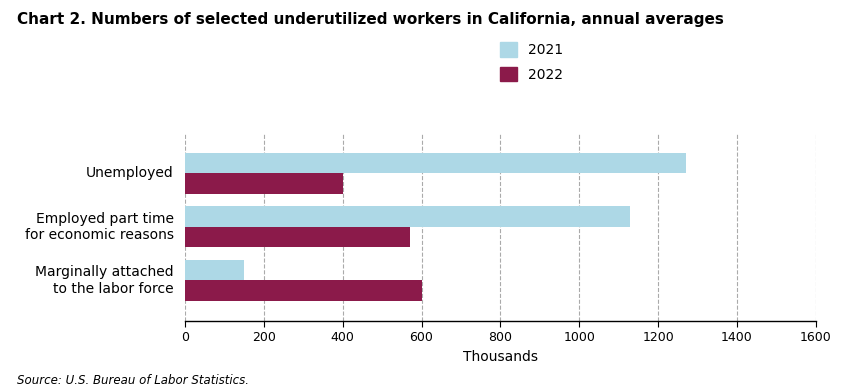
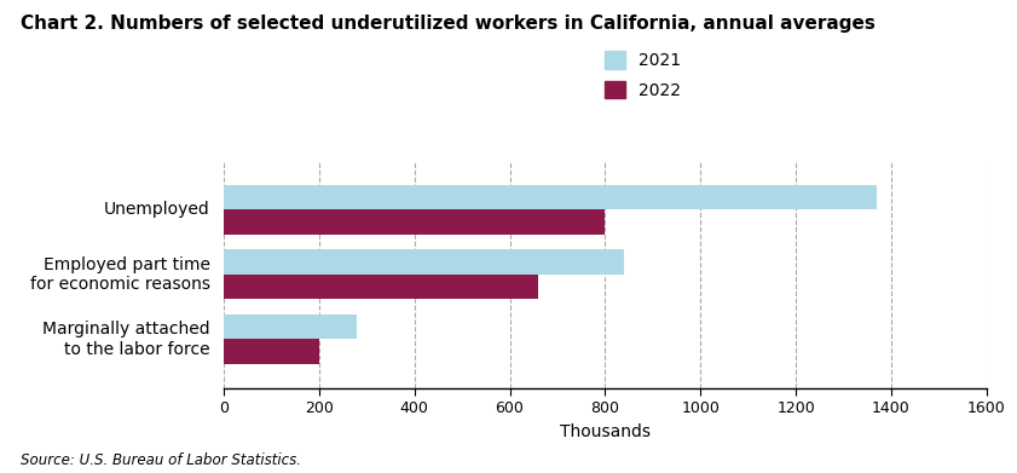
2021/Unemployed: 1270 -> 1370
2022/Unemployed: 400 -> 800
2021/Employed part time for economic reasons: 1130 -> 840
2022/Employed part time for economic reasons: 570 -> 660
2021/Marginally attached to the labor force: 150 -> 280
2022/Marginally attached to the labor force: 600 -> 200
